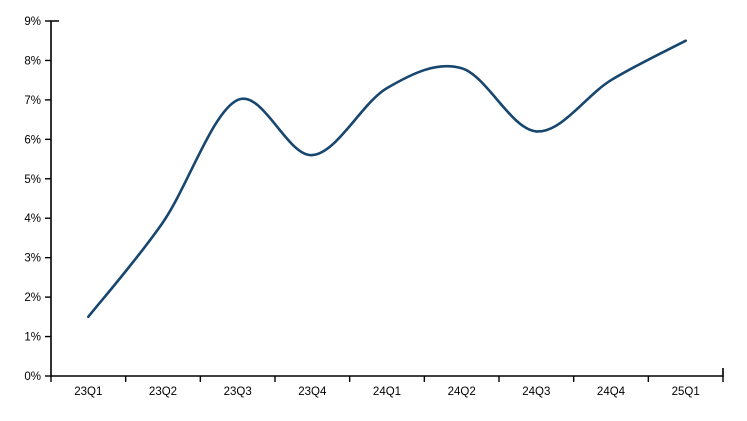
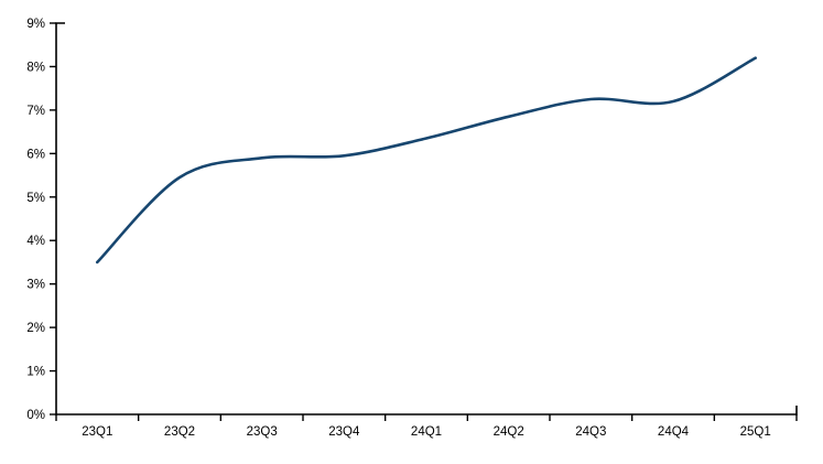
23Q1: 1.5% -> 3.5%
23Q2: 3.9% -> 5.5%
23Q3: 7.0% -> 5.9%
23Q4: 5.6% -> 6.0%
24Q1: 7.3% -> 6.3%
24Q2: 7.8% -> 6.8%
24Q3: 6.2% -> 7.2%
24Q4: 7.5% -> 7.2%
25Q1: 8.5% -> 8.2%
